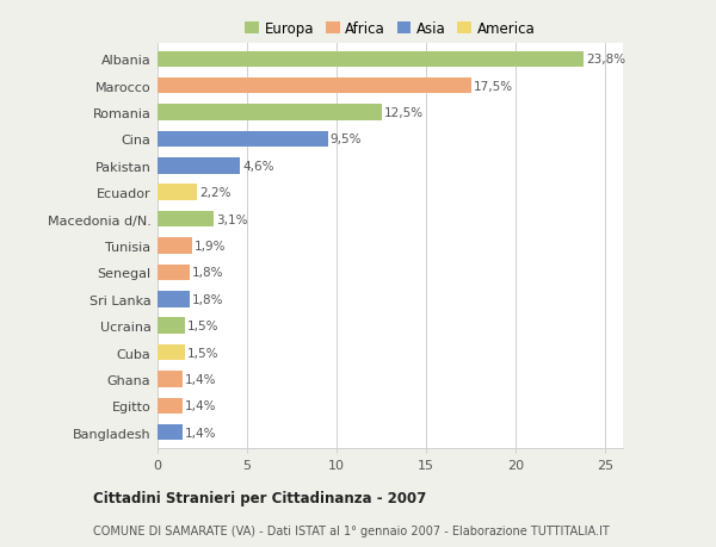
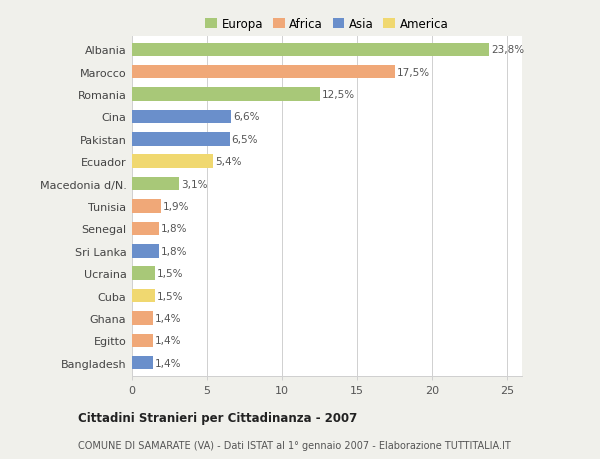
Cina: 9,5% -> 6,6%
Pakistan: 4,6% -> 6,5%
Ecuador: 2,2% -> 5,4%
